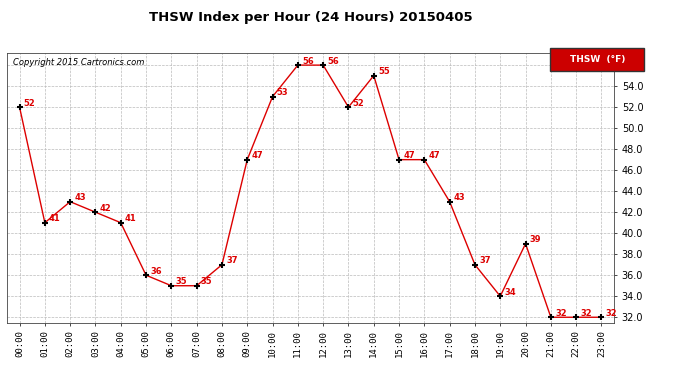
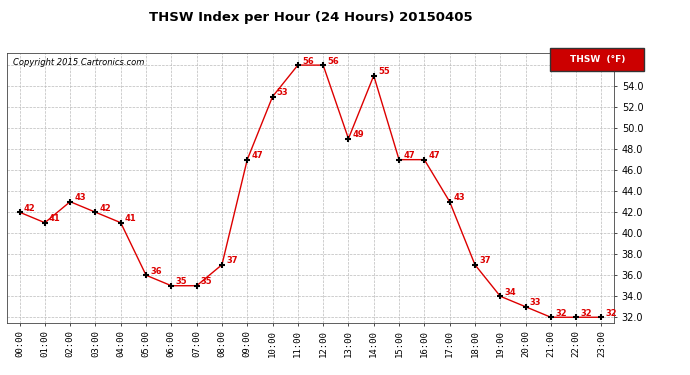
00:00: 52 -> 42
13:00: 52 -> 49
20:00: 39 -> 33
